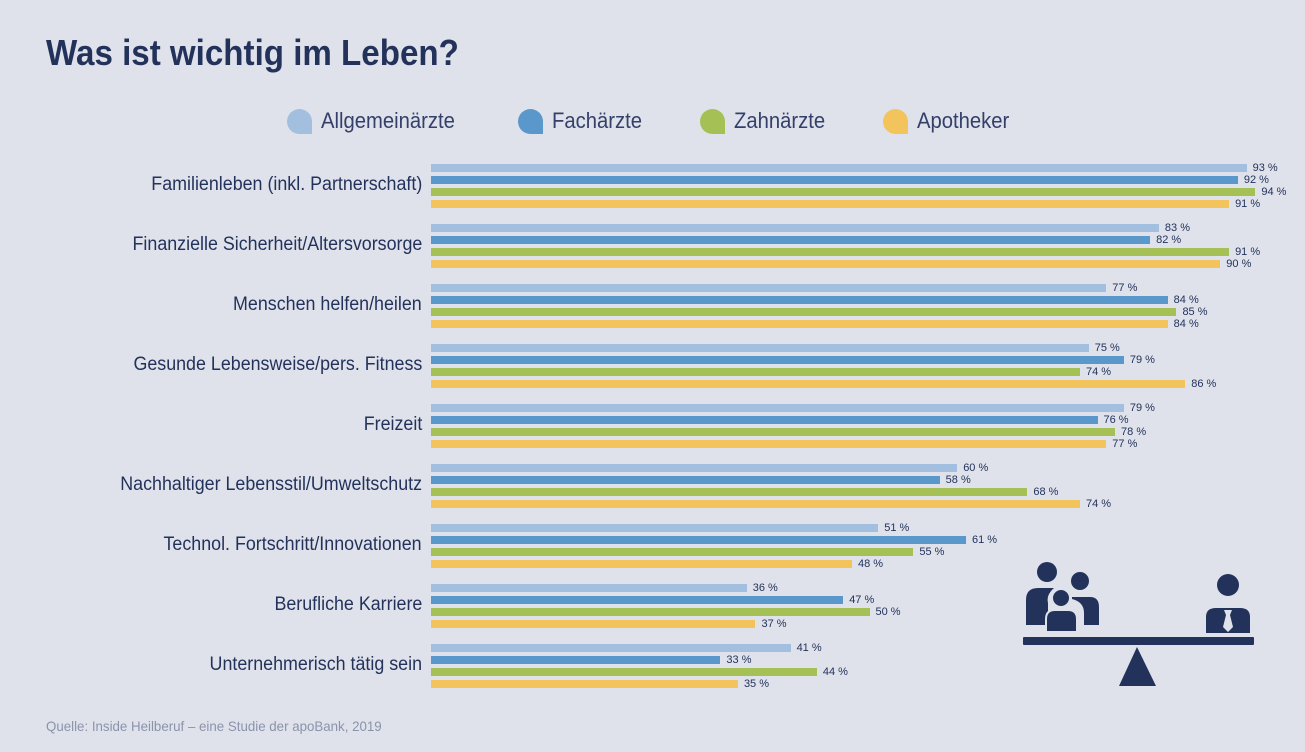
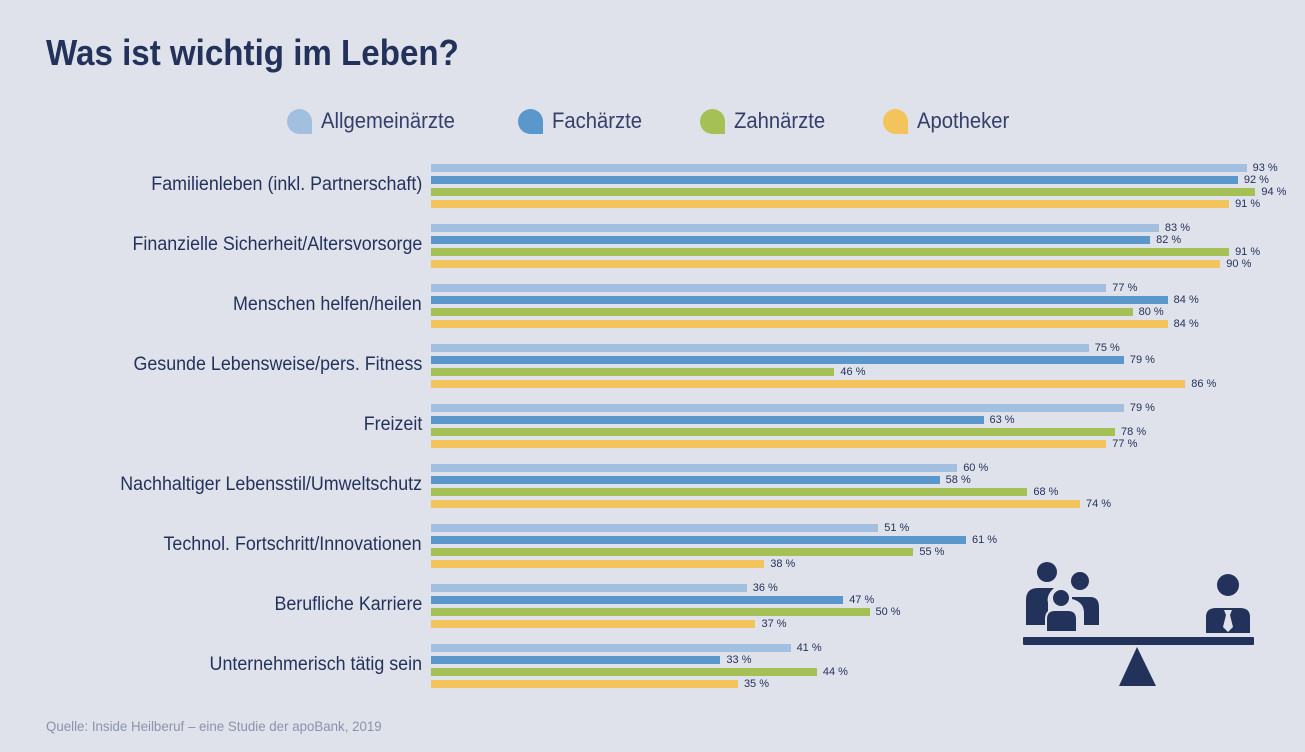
Zahnärzte/Menschen helfen/heilen: 85 -> 80
Zahnärzte/Gesunde Lebensweise/pers. Fitness: 74 -> 46
Fachärzte/Freizeit: 76 -> 63
Apotheker/Technol. Fortschritt/Innovationen: 48 -> 38
